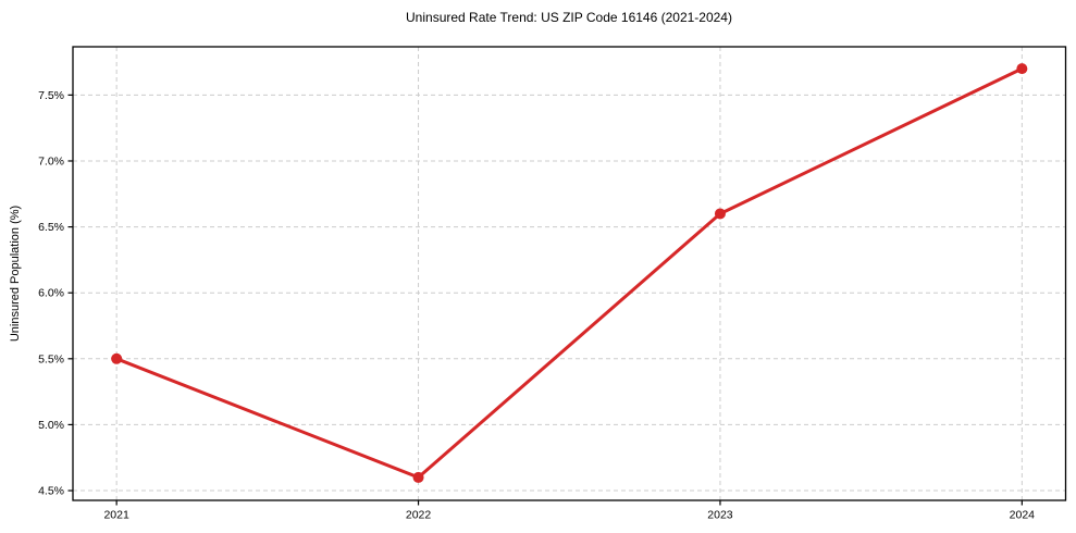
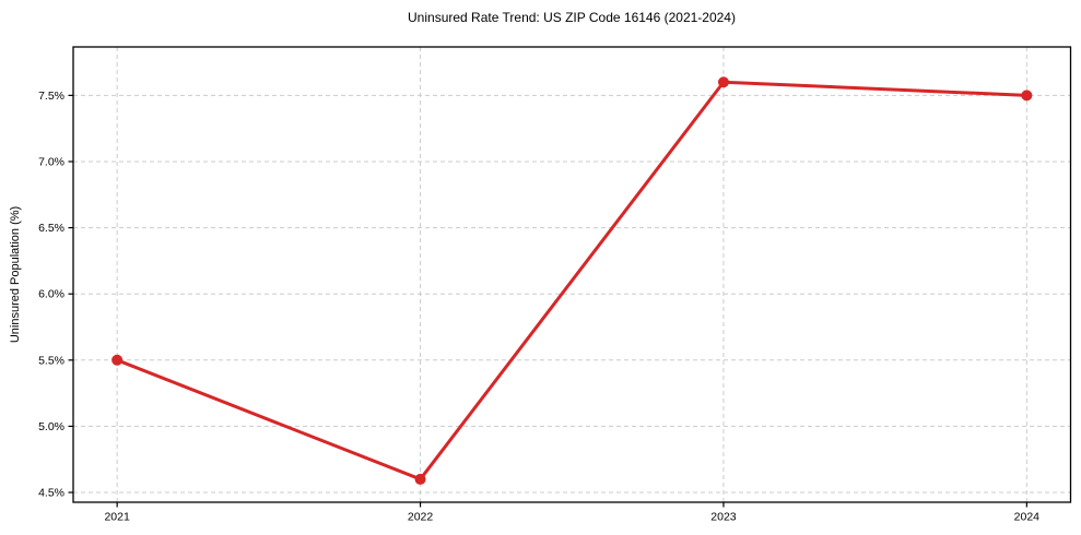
2023: 6.6% -> 7.6%
2024: 7.7% -> 7.5%
